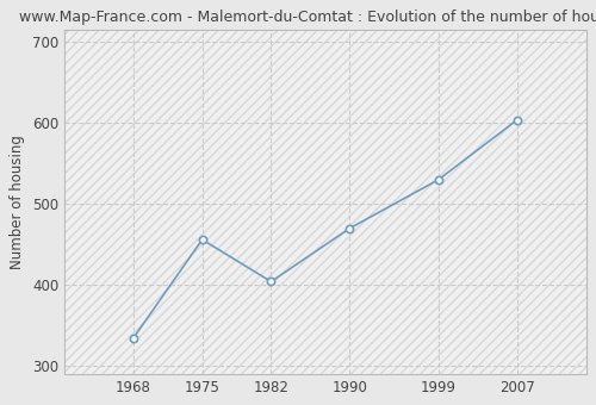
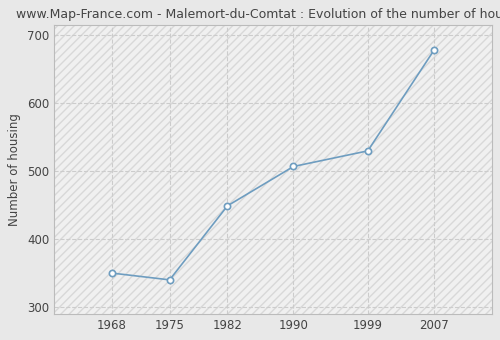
1968: 334 -> 350
1975: 456 -> 340
1982: 404 -> 449
1990: 470 -> 507
2007: 604 -> 678
